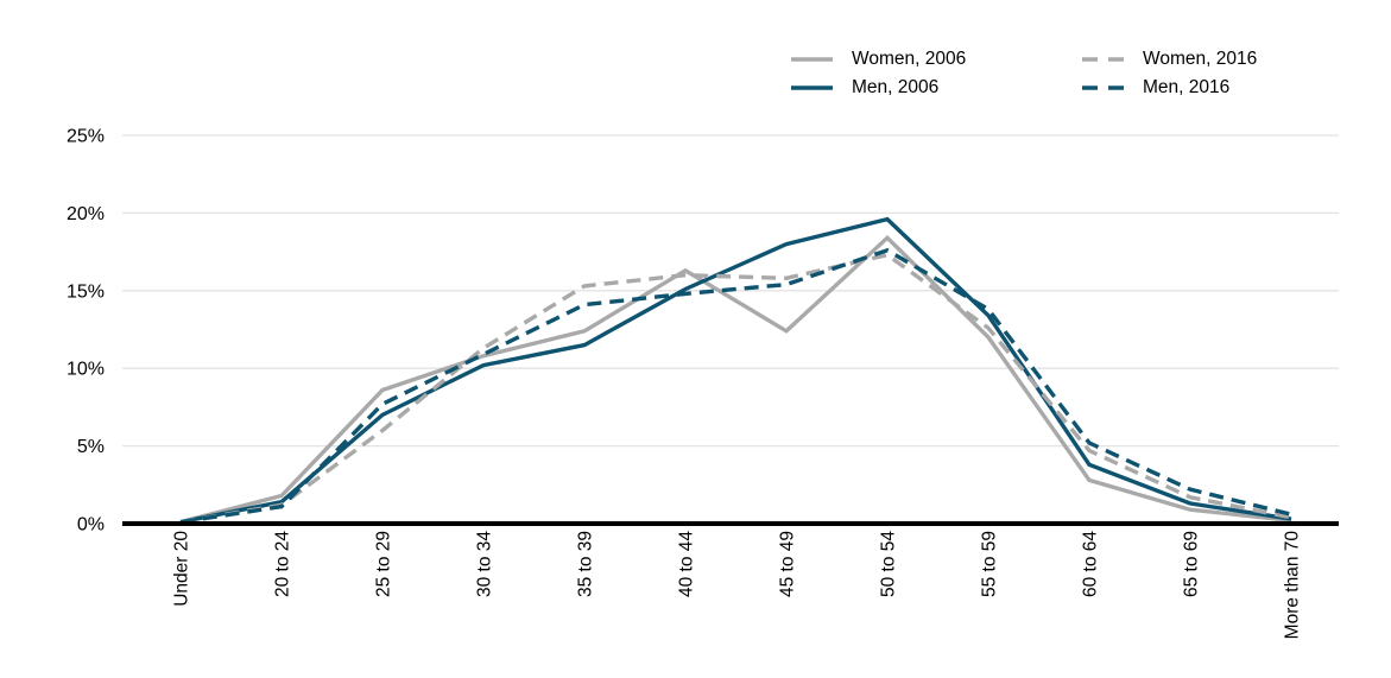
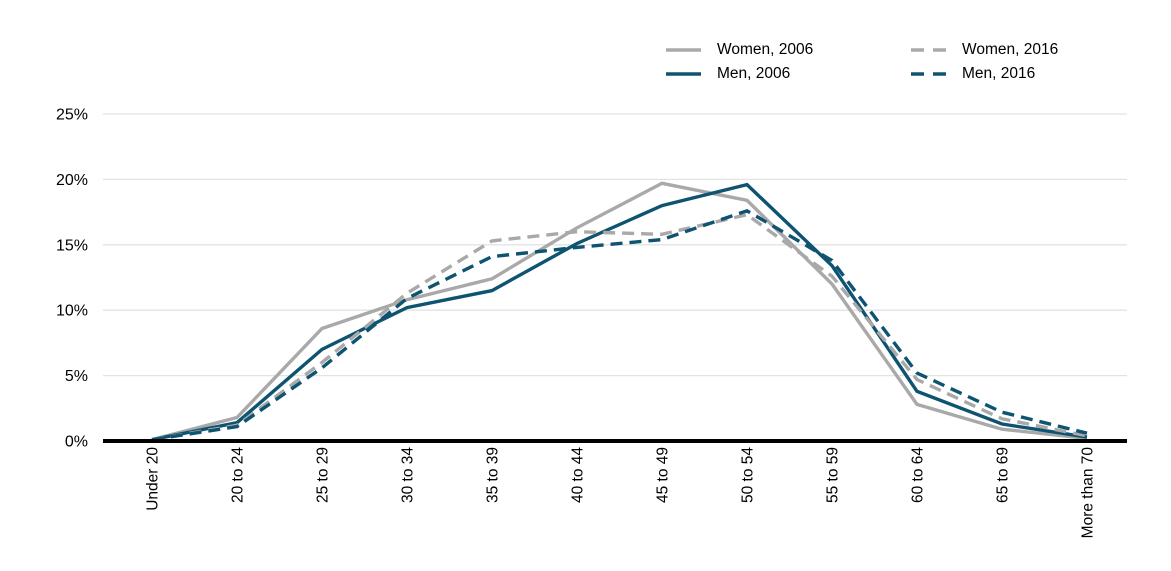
Men, 2016/25 to 29: 7.7% -> 5.6%
Women, 2006/45 to 49: 12.4% -> 19.7%
